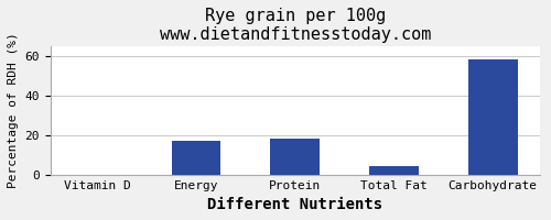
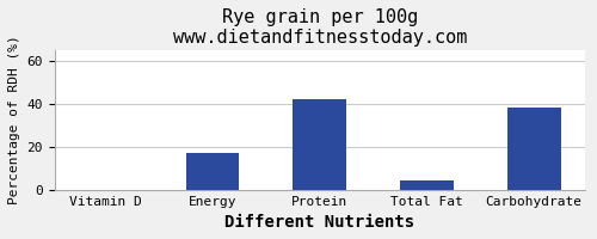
Protein: 18 -> 42
Carbohydrate: 58 -> 38
